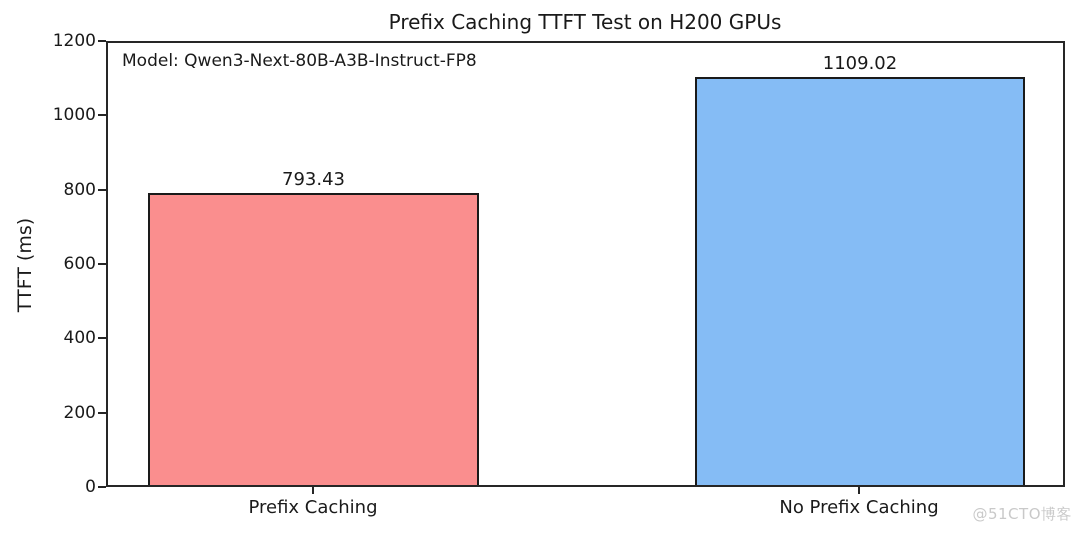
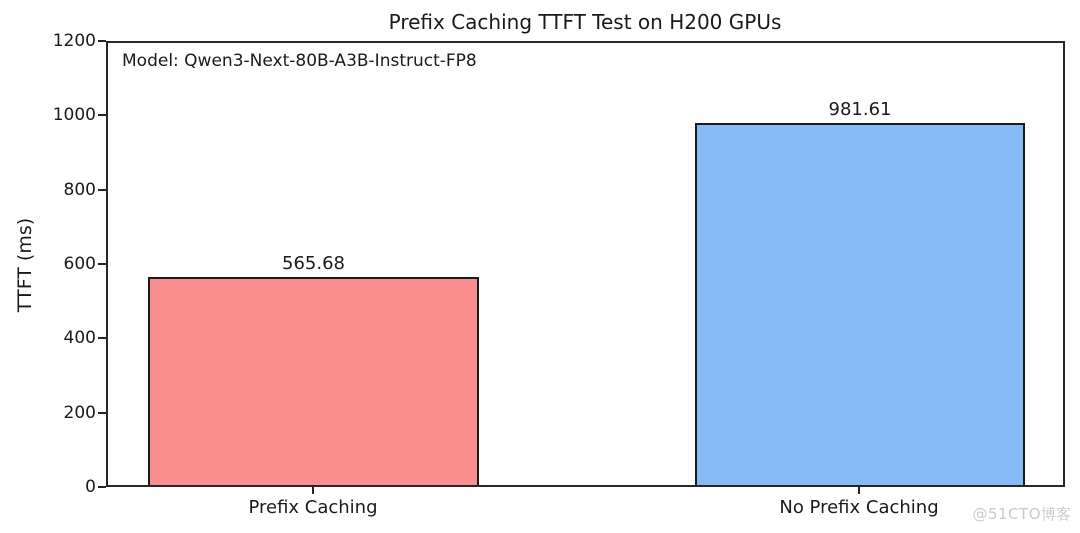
Prefix Caching: 793.43 -> 565.68
No Prefix Caching: 1109.02 -> 981.61
